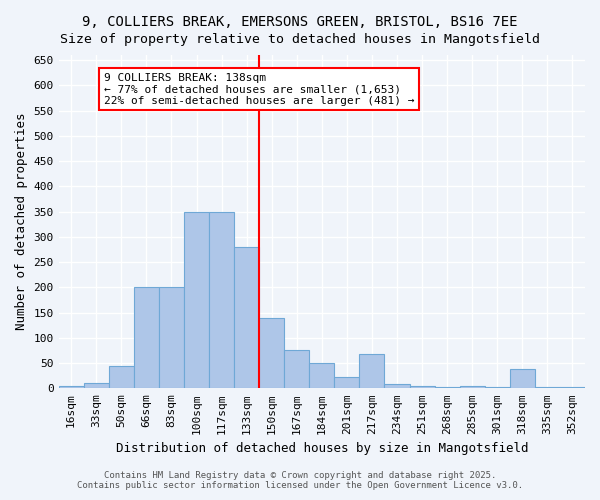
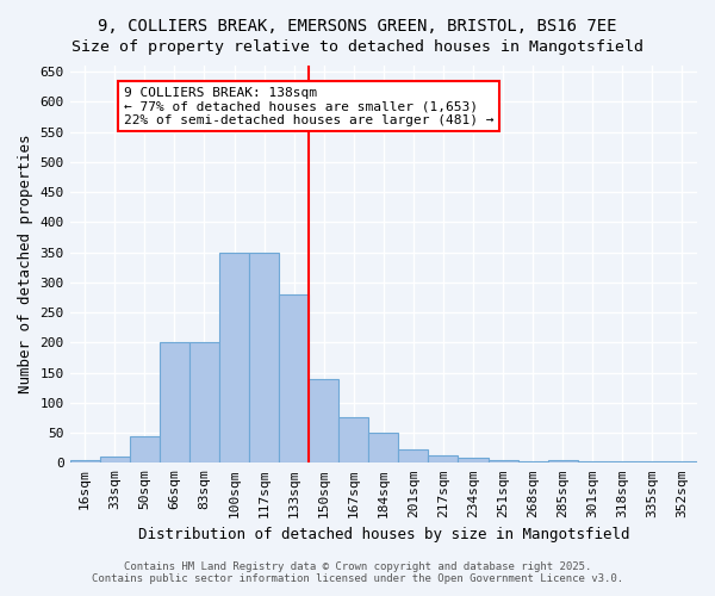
217sqm: 68 -> 13
318sqm: 38 -> 3
